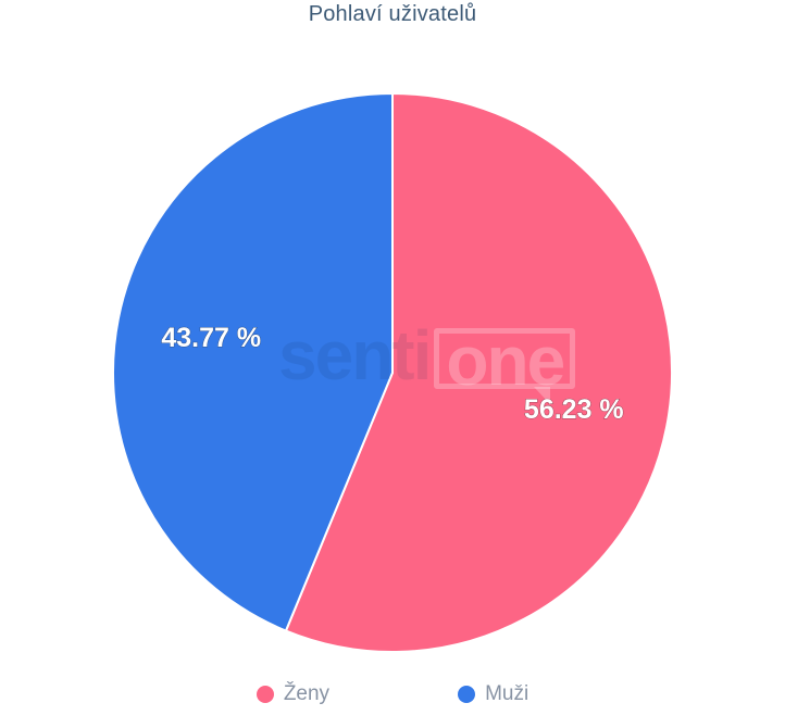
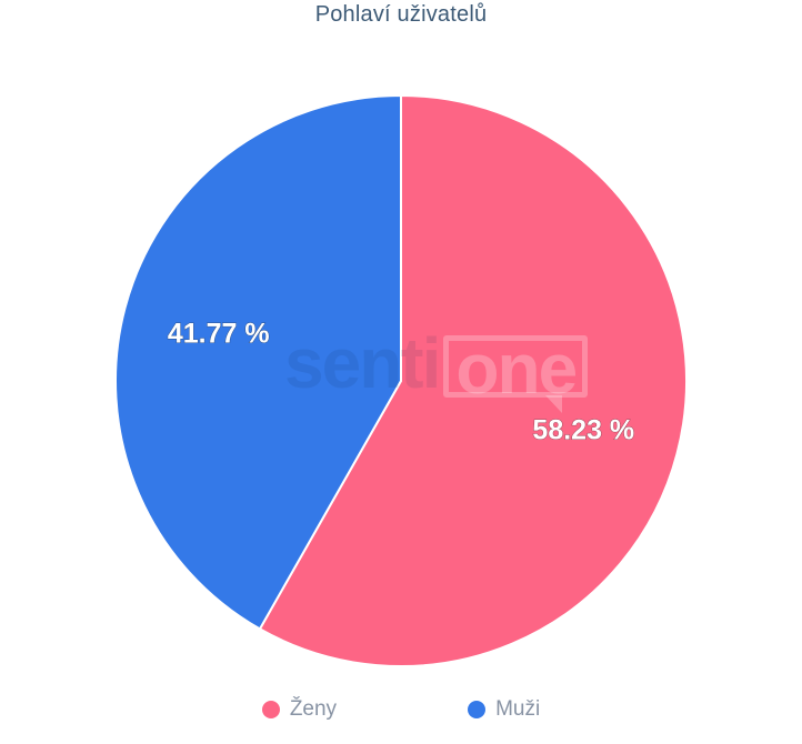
Ženy: 56.23 -> 58.23
Muži: 43.77 -> 41.77
